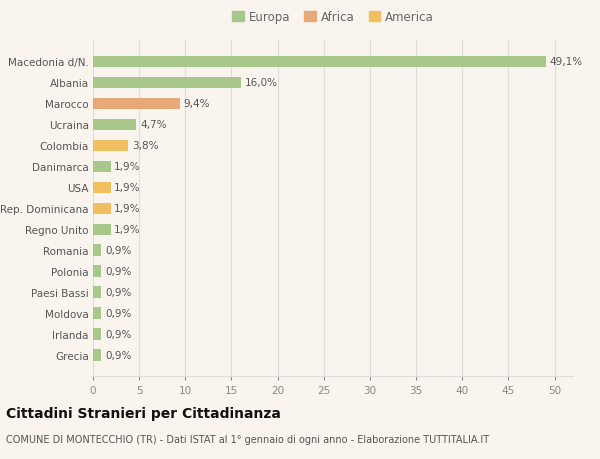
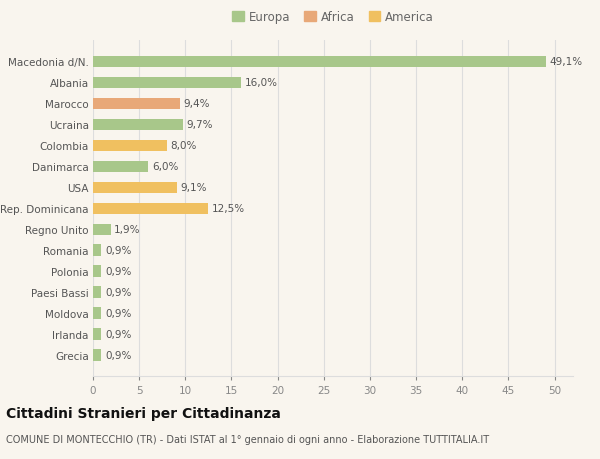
Ucraina: 4,7% -> 9,7%
Colombia: 3,8% -> 8,0%
Danimarca: 1,9% -> 6,0%
USA: 1,9% -> 9,1%
Rep. Dominicana: 1,9% -> 12,5%
